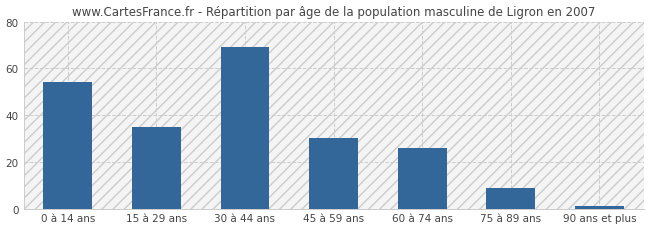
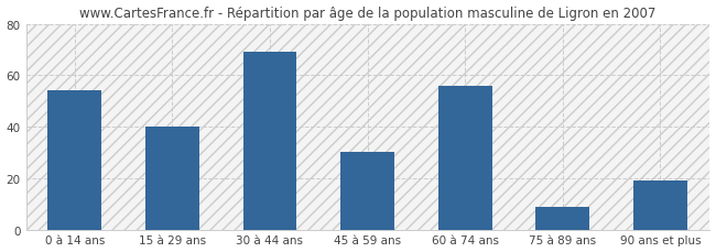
15 à 29 ans: 35 -> 40
60 à 74 ans: 26 -> 56
90 ans et plus: 1 -> 19
